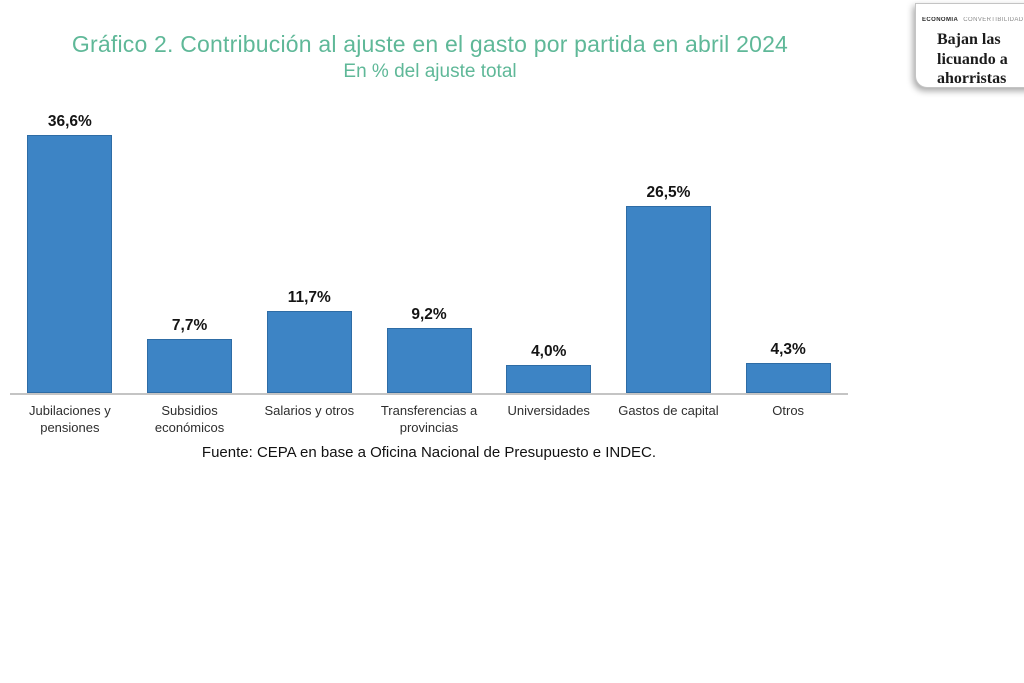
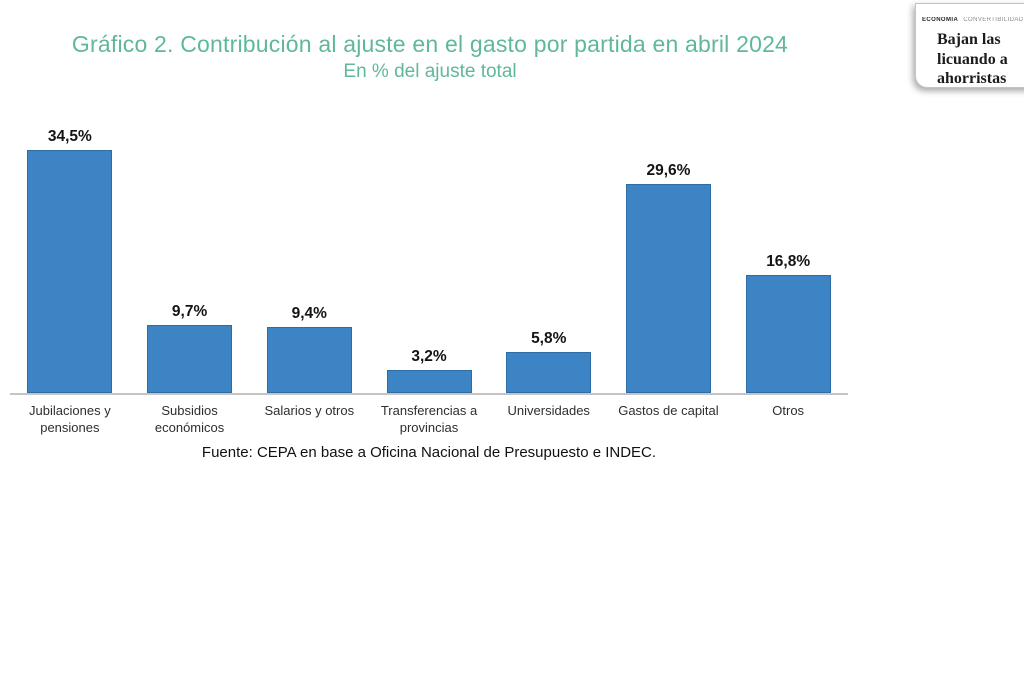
Jubilaciones y pensiones: 36,6% -> 34,5%
Subsidios económicos: 7,7% -> 9,7%
Salarios y otros: 11,7% -> 9,4%
Transferencias a provincias: 9,2% -> 3,2%
Universidades: 4,0% -> 5,8%
Gastos de capital: 26,5% -> 29,6%
Otros: 4,3% -> 16,8%
